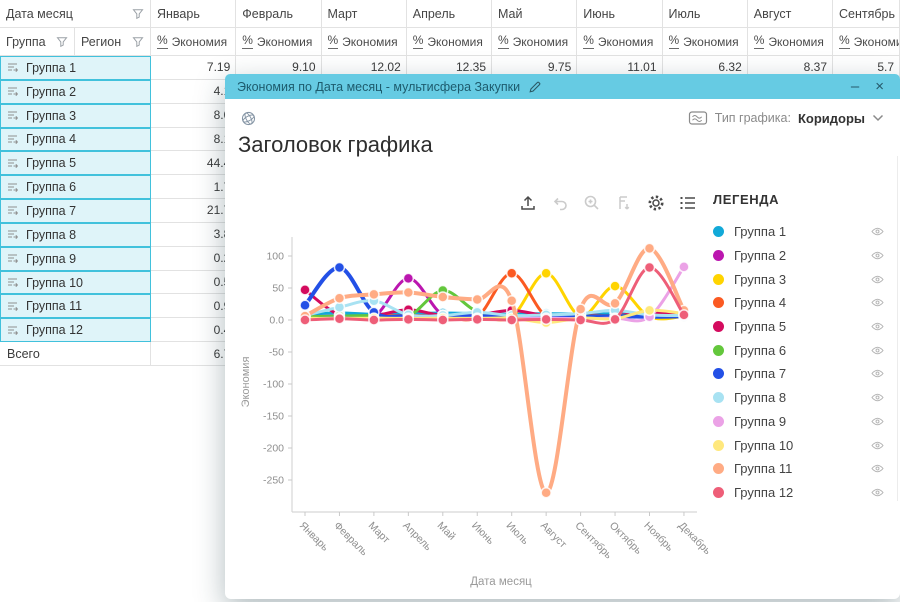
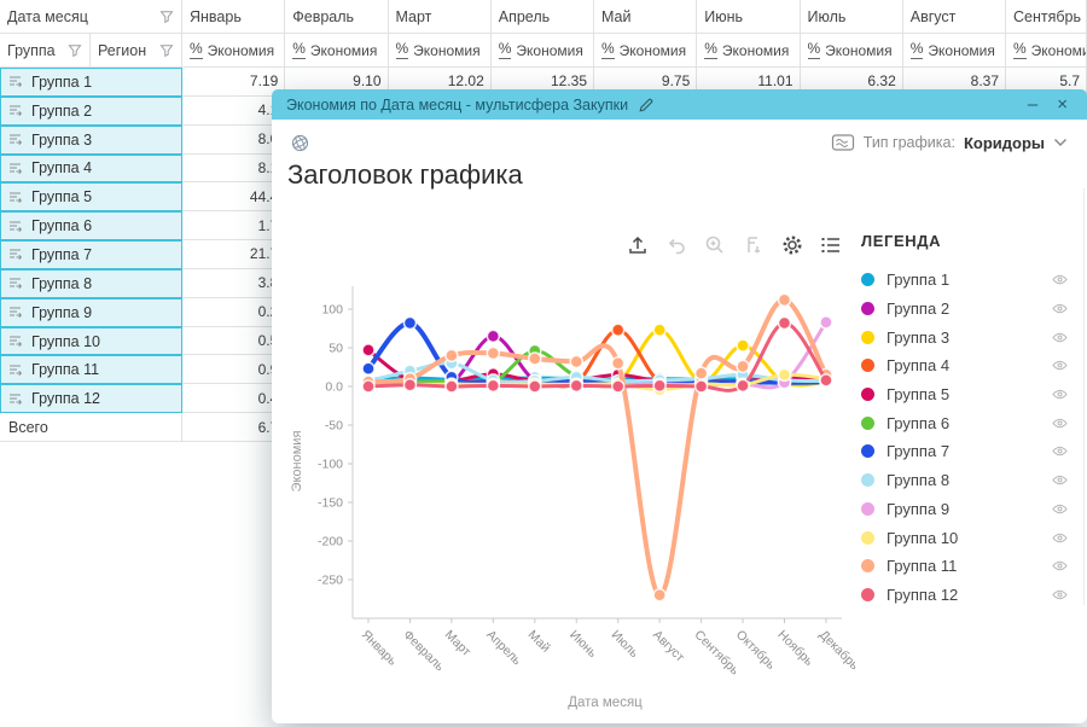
Группа 11/Февраль: 30 -> 10
